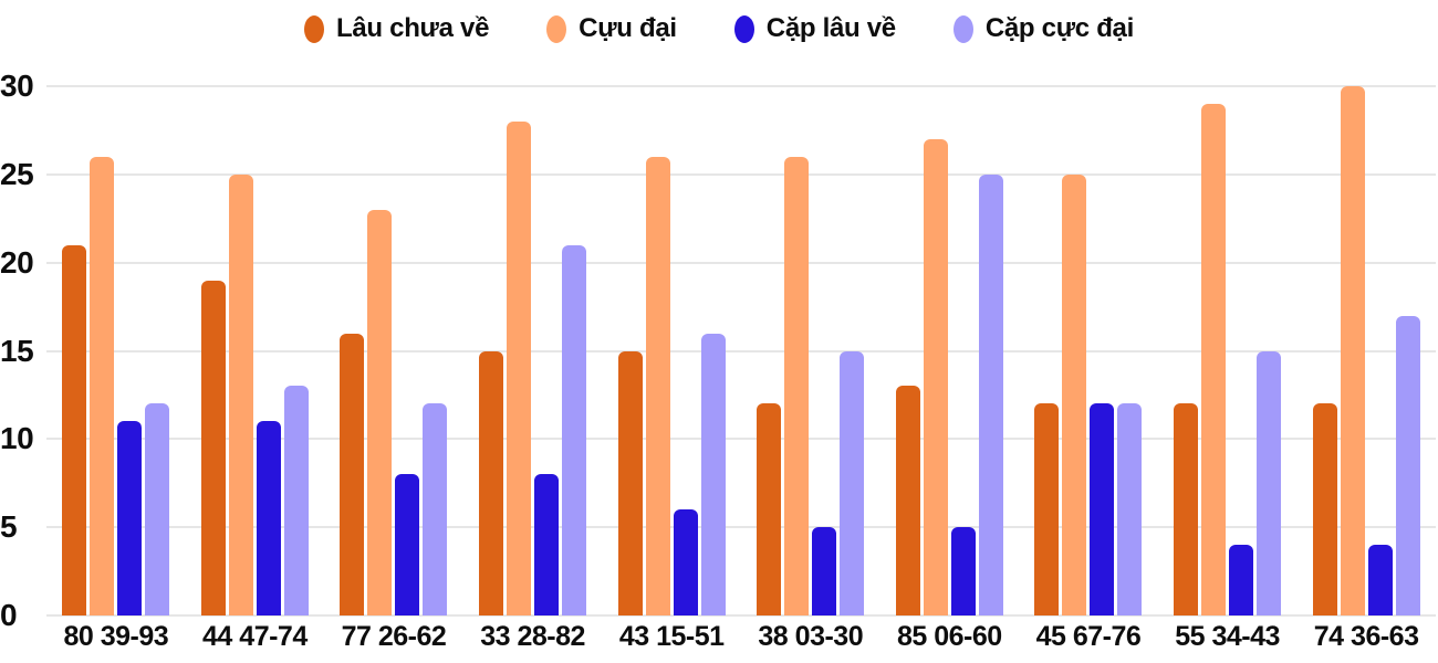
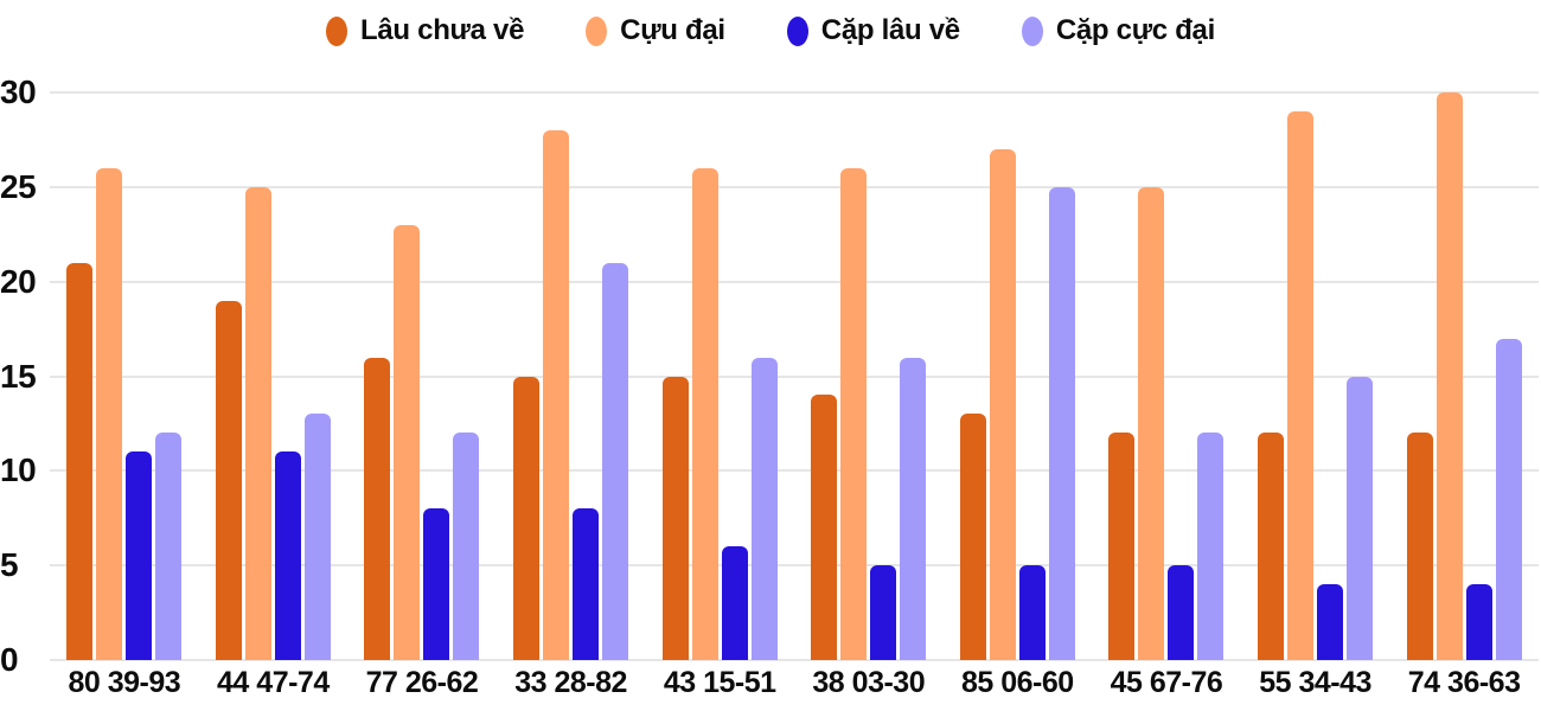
Lâu chưa về/38 03-30: 12 -> 14
Cặp cực đại/38 03-30: 15 -> 16
Cặp lâu về/45 67-76: 12 -> 5
